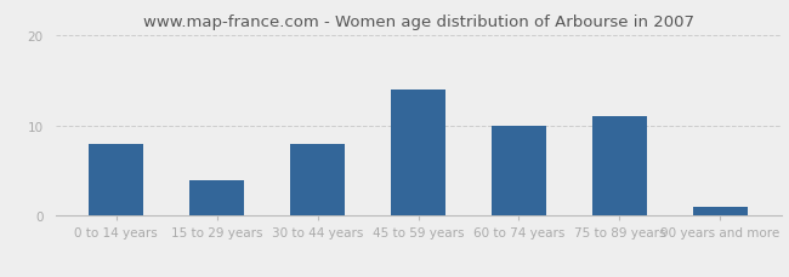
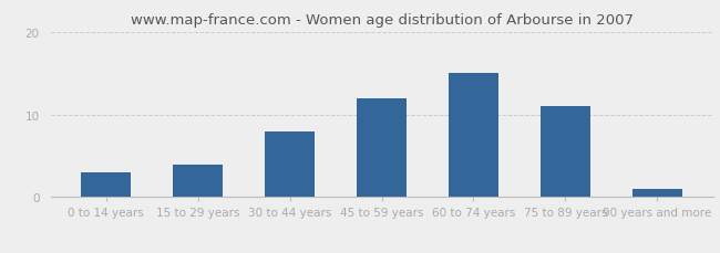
0 to 14 years: 8 -> 3
45 to 59 years: 14 -> 12
60 to 74 years: 10 -> 15
